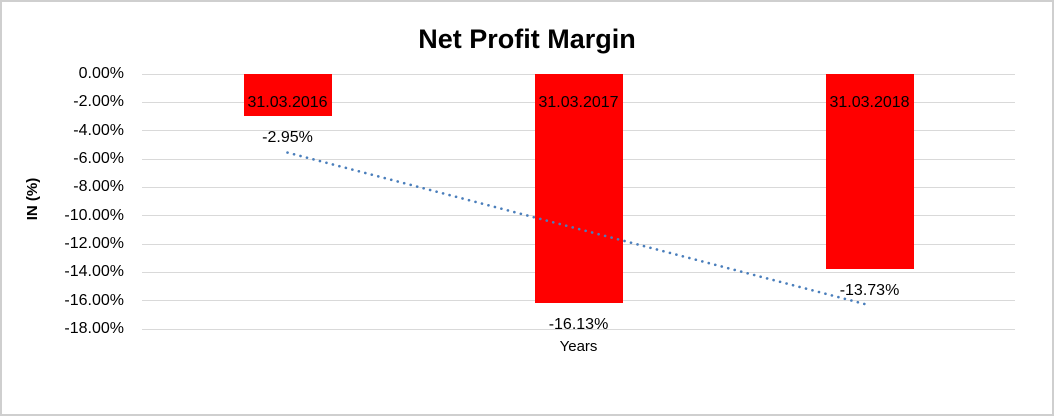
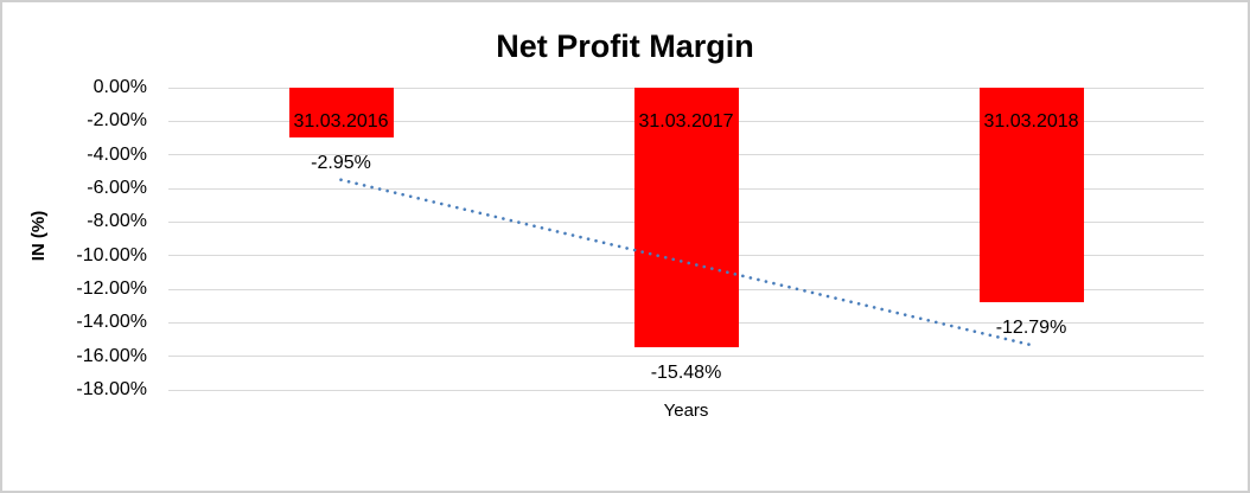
31.03.2017: -16.13% -> -15.48%
31.03.2018: -13.73% -> -12.79%
